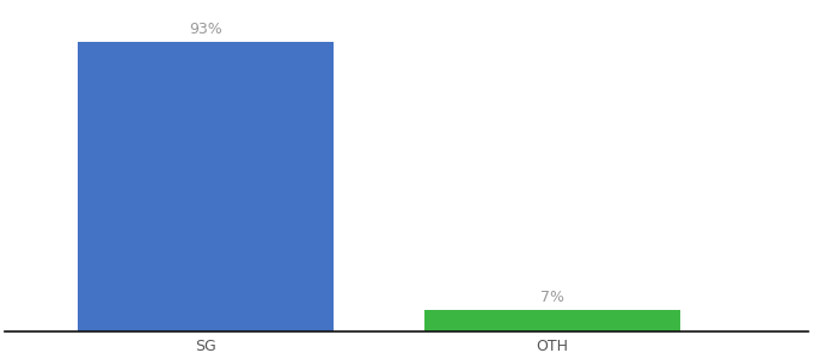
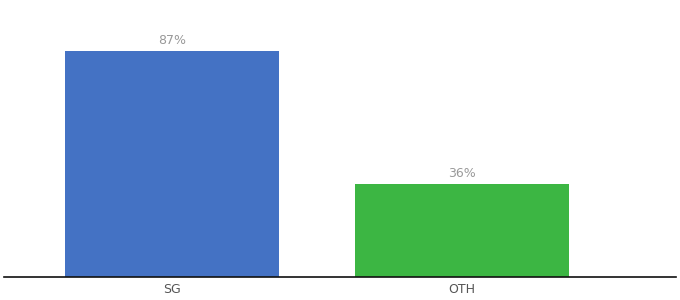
SG: 93% -> 87%
OTH: 7% -> 36%
